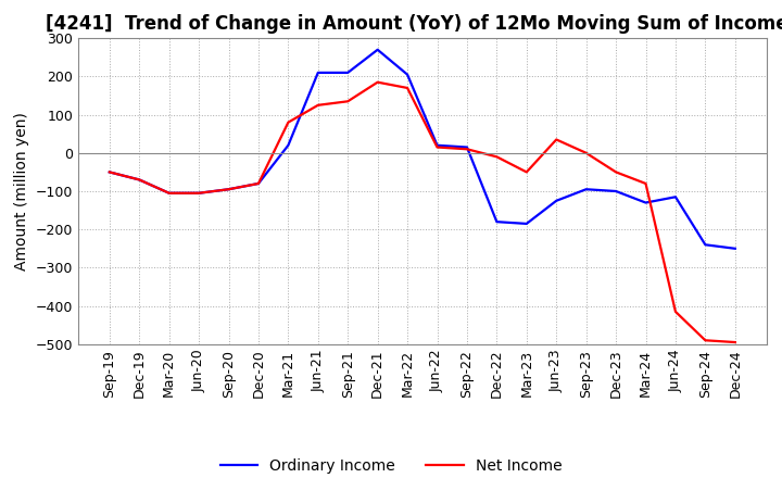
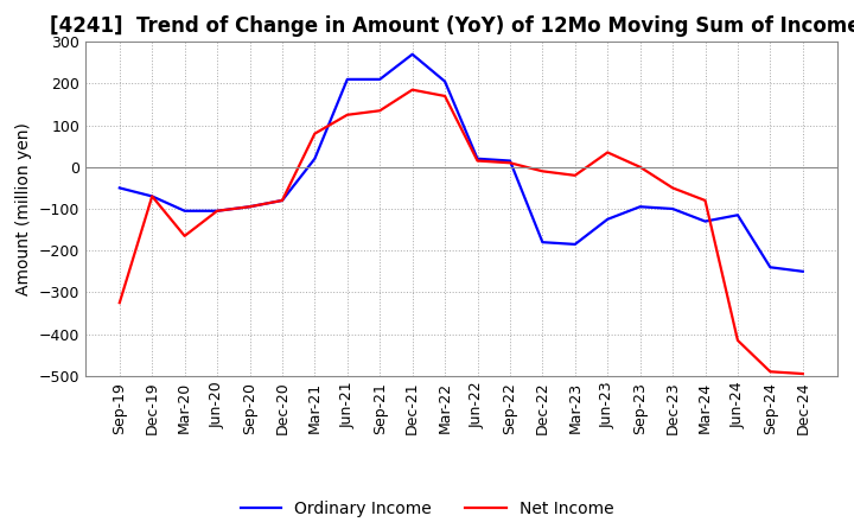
Net Income/Sep-19: -50 -> -325
Net Income/Mar-20: -105 -> -165
Net Income/Mar-23: -50 -> -20
